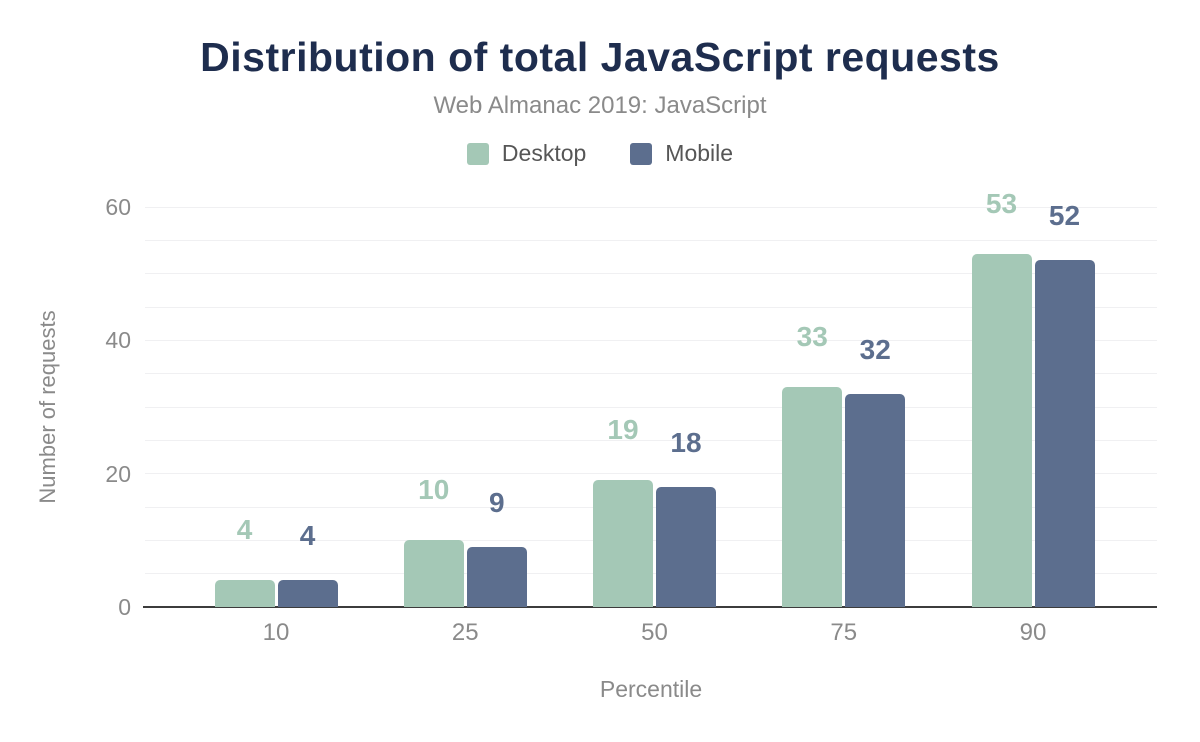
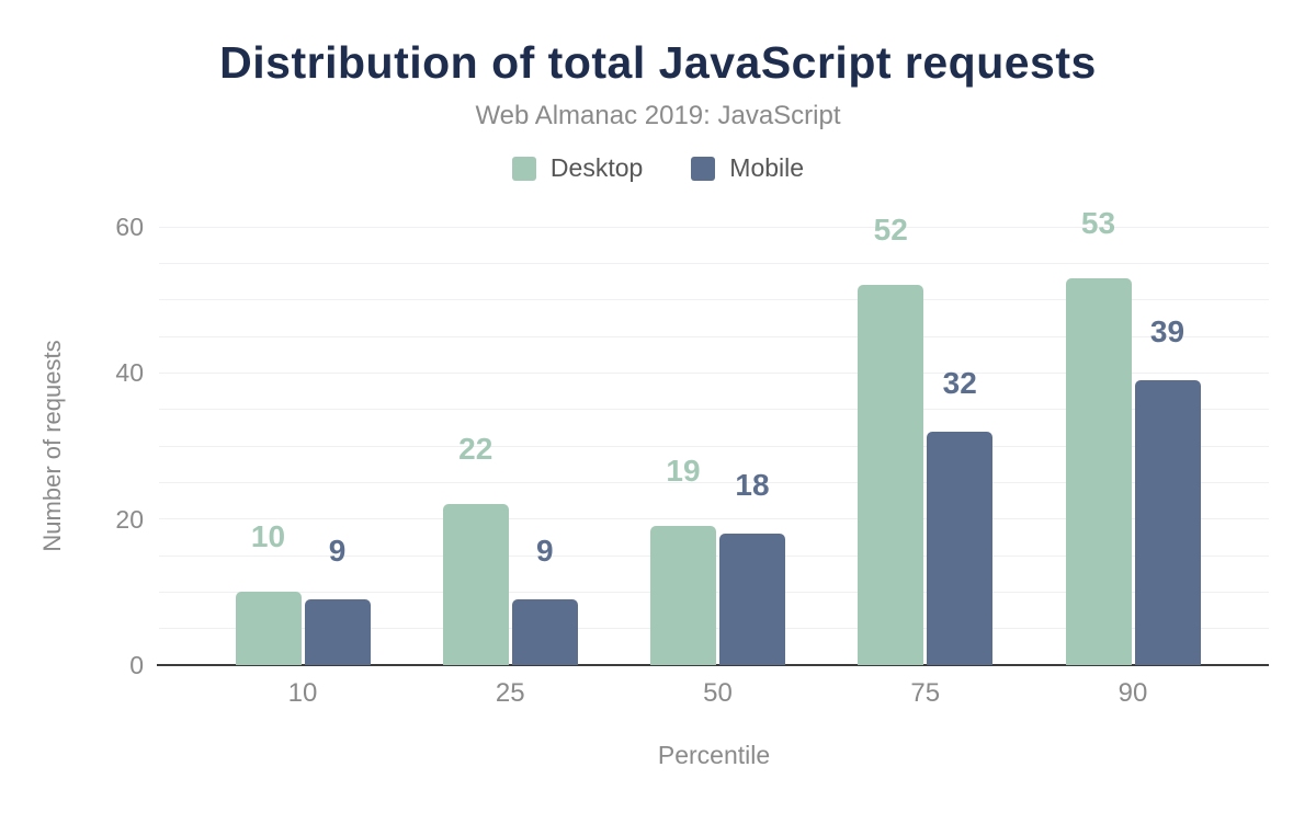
Desktop/10: 4 -> 10
Mobile/10: 4 -> 9
Desktop/25: 10 -> 22
Desktop/75: 33 -> 52
Mobile/90: 52 -> 39
